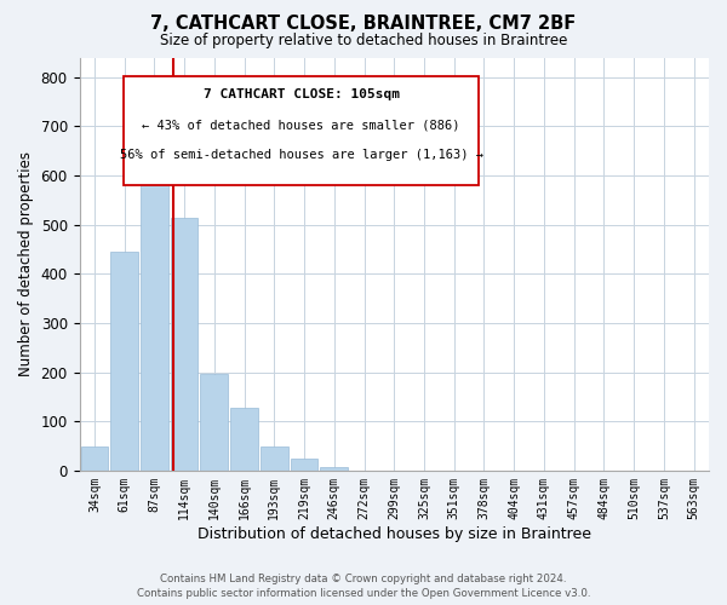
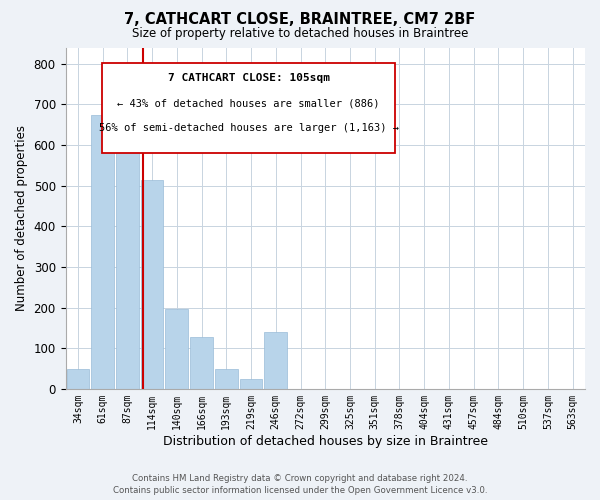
61sqm: 445 -> 675
246sqm: 8 -> 140
